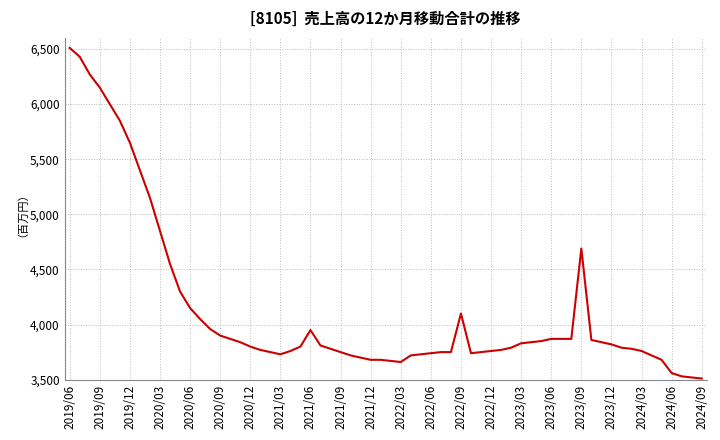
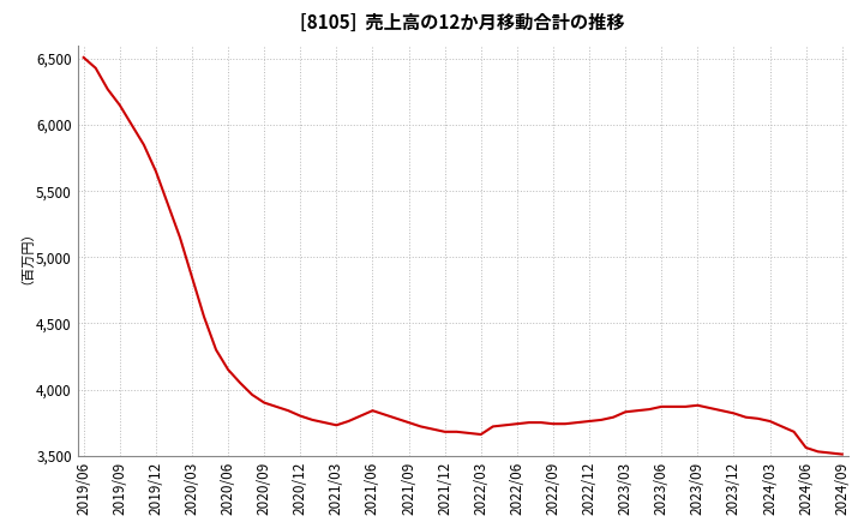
2021/06: 3,950 -> 3,840
2022/09: 4,100 -> 3,740
2023/09: 4,690 -> 3,880
